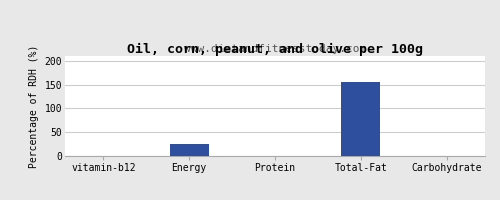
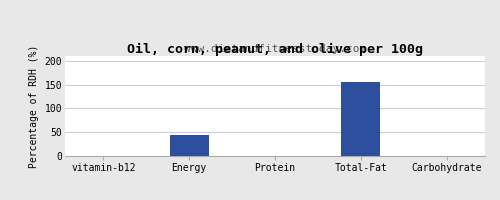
Energy: 25 -> 45
